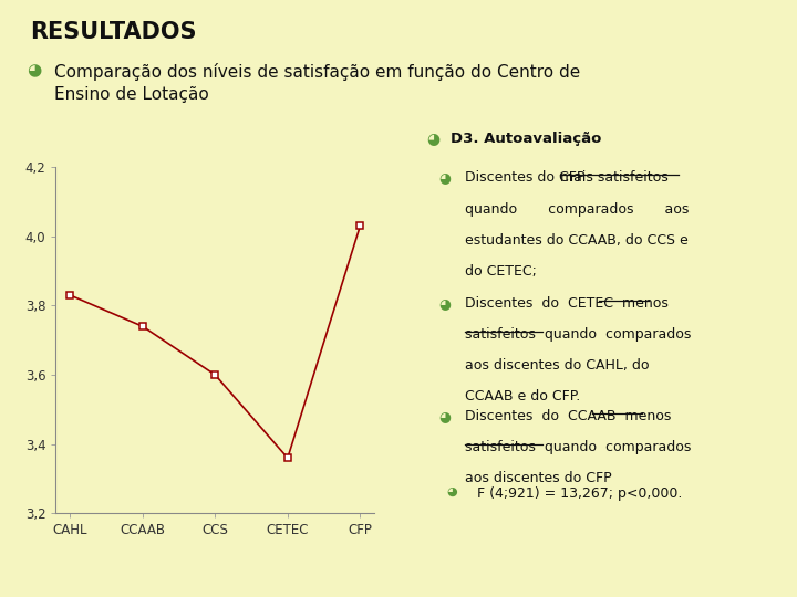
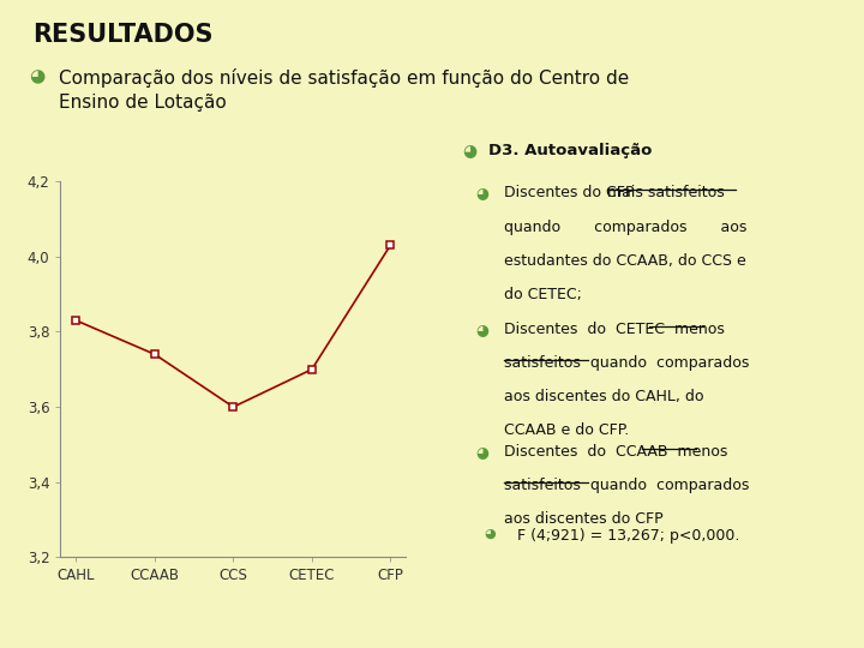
CETEC: 3,36 -> 3,70
